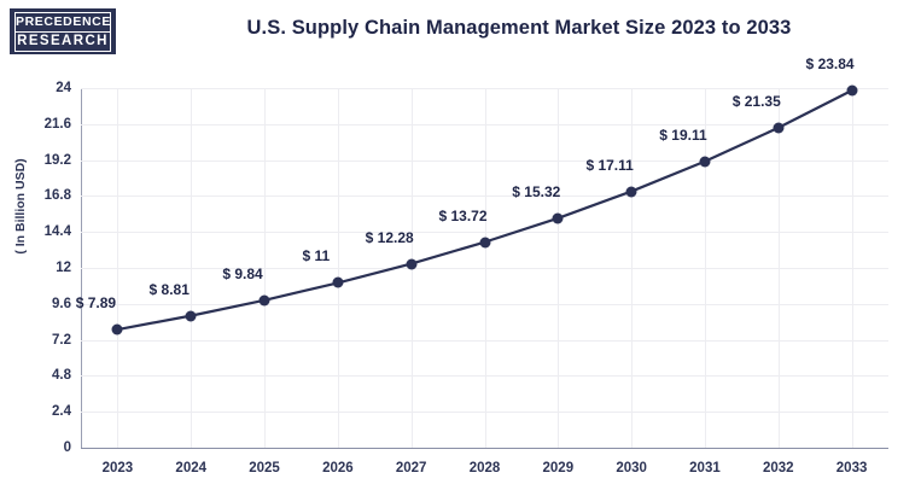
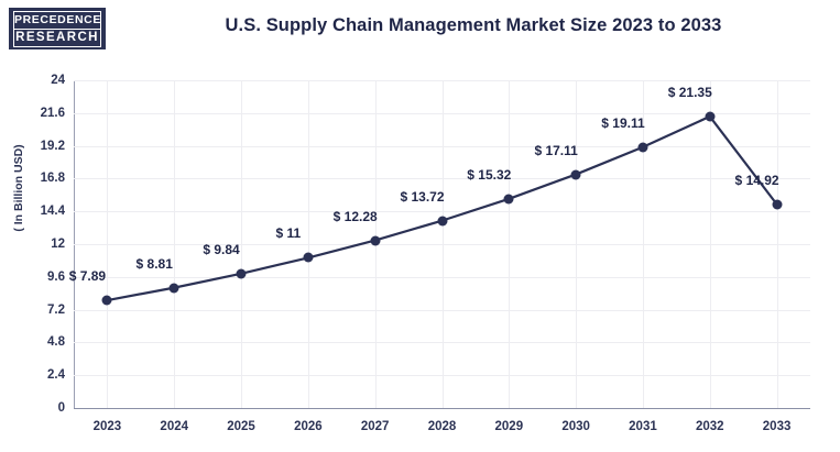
2033: 23.84 -> 14.92
